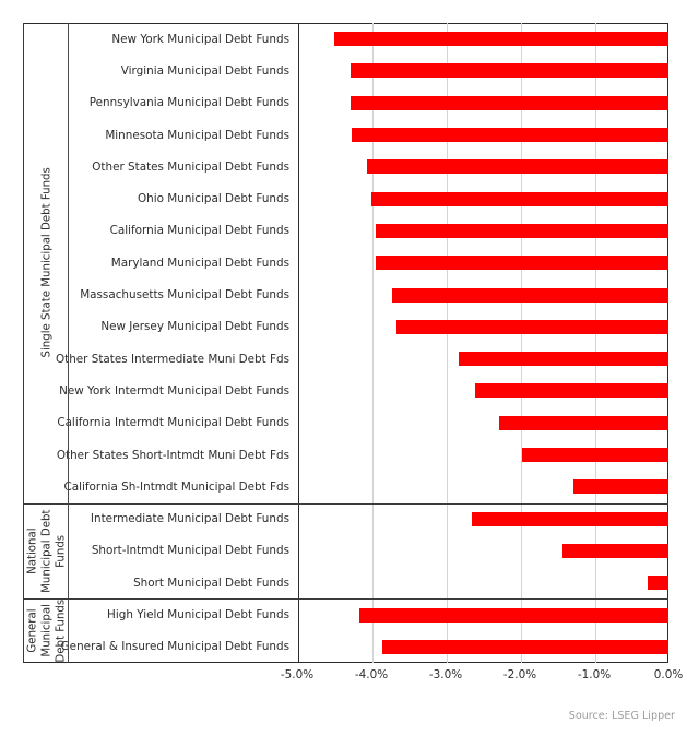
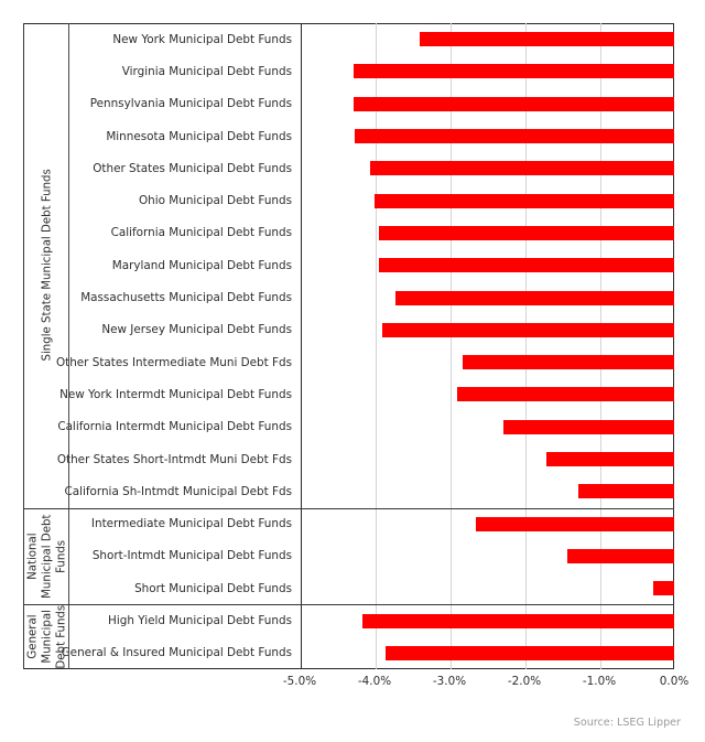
New York Municipal Debt Funds: -4.5% -> -3.4%
New Jersey Municipal Debt Funds: -3.7% -> -3.9%
New York Intermdt Municipal Debt Funds: -2.6% -> -2.9%
Other States Short-Intmdt Muni Debt Fds: -2.0% -> -1.7%
